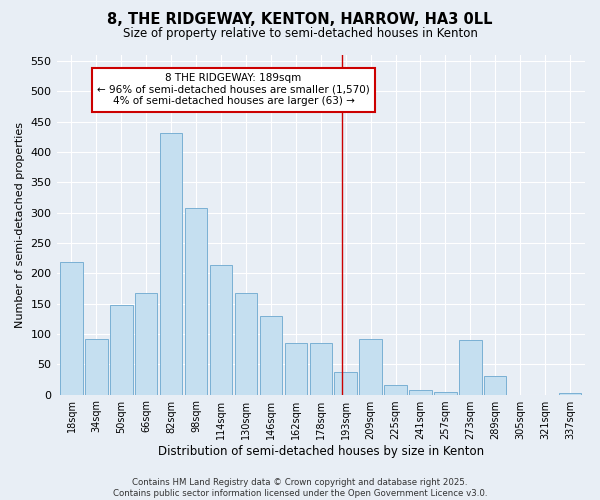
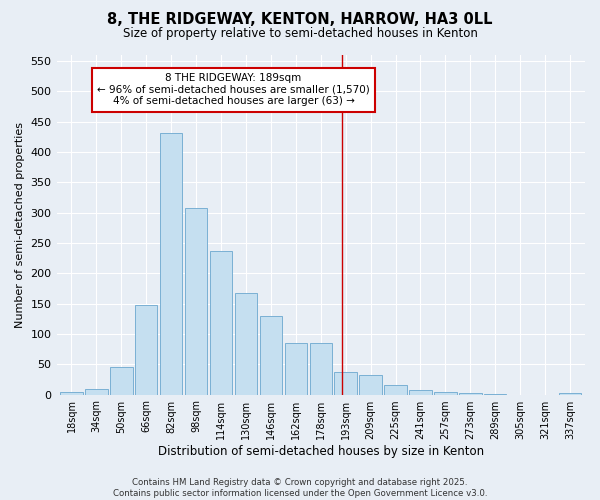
18sqm: 218 -> 5
34sqm: 92 -> 10
50sqm: 148 -> 46
66sqm: 168 -> 148
114sqm: 214 -> 236
209sqm: 92 -> 32
273sqm: 90 -> 2
289sqm: 30 -> 1
